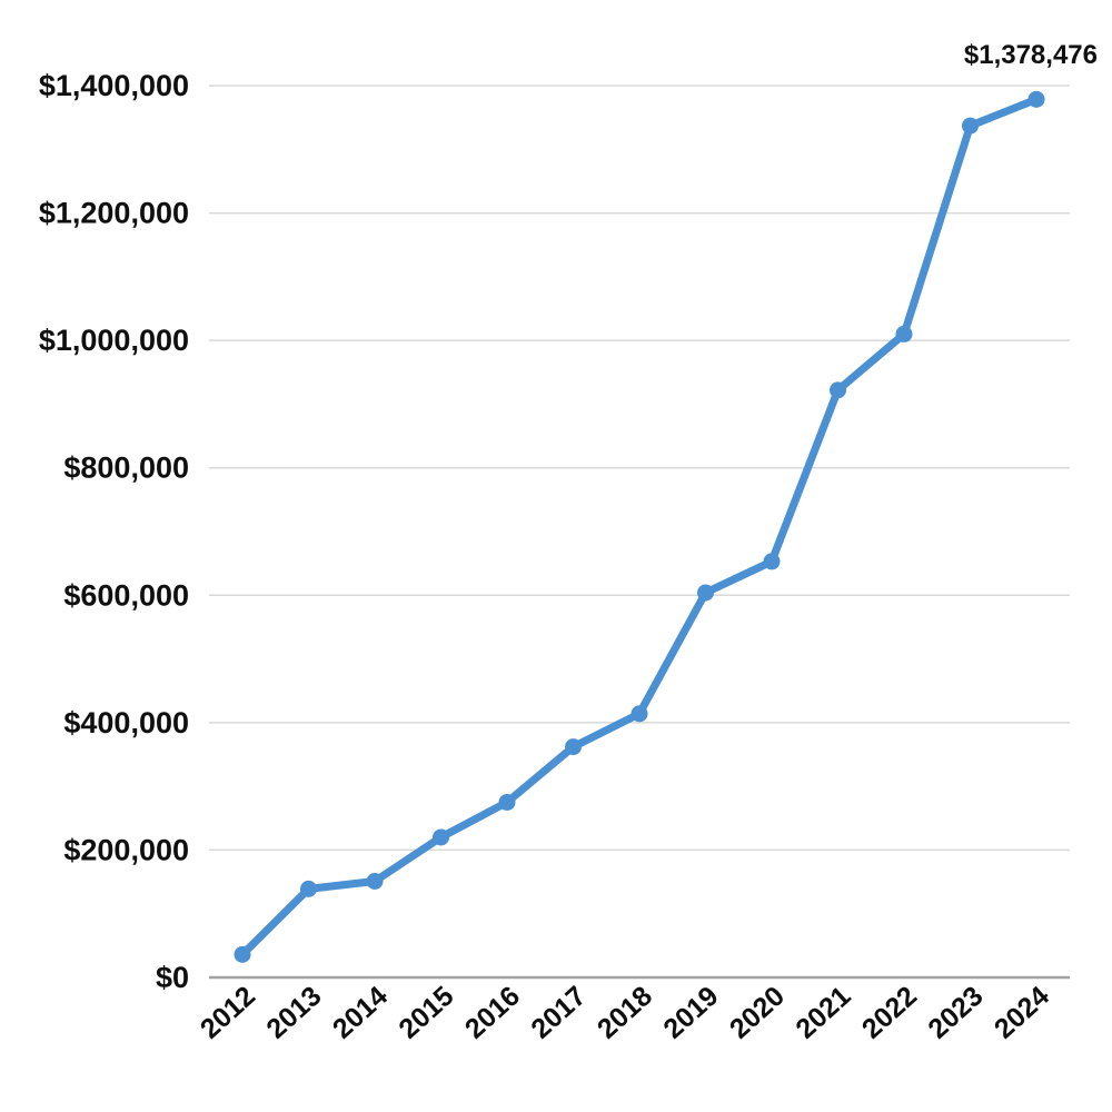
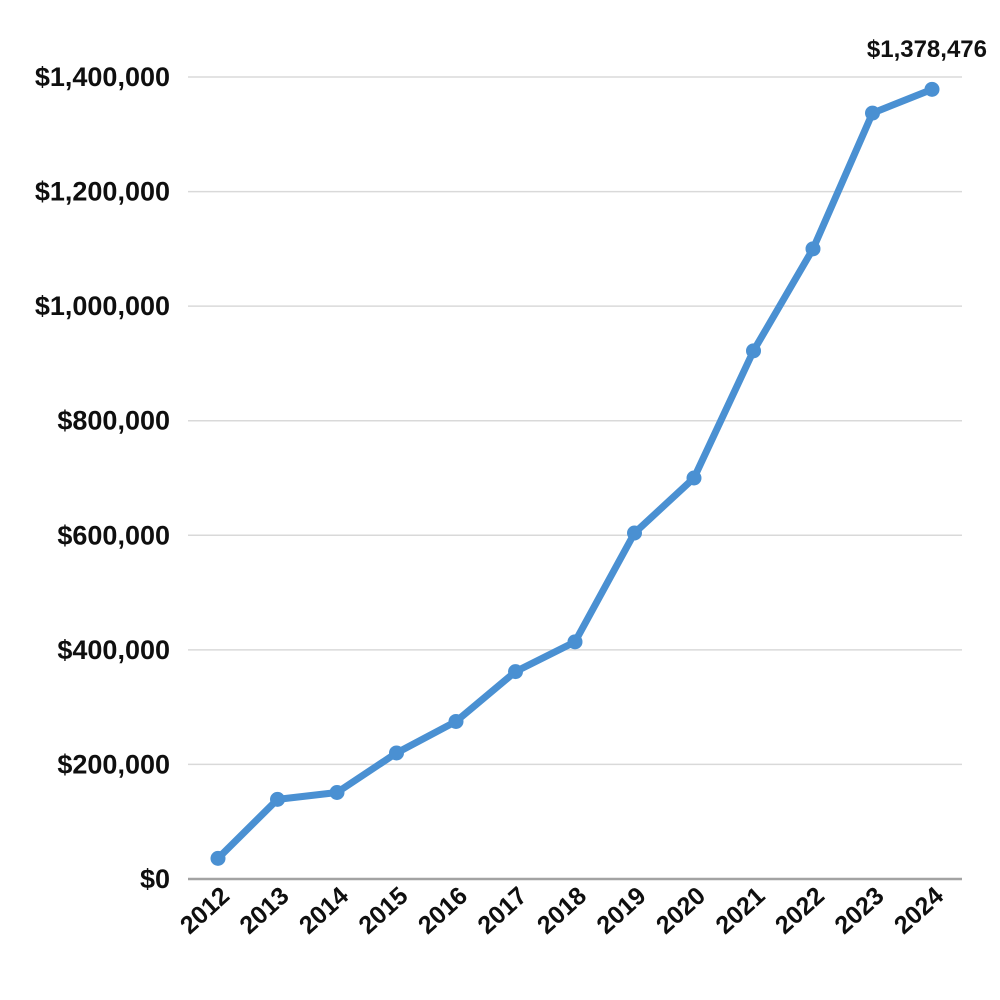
2020: $650000 -> $700000
2022: $1010000 -> $1100000
